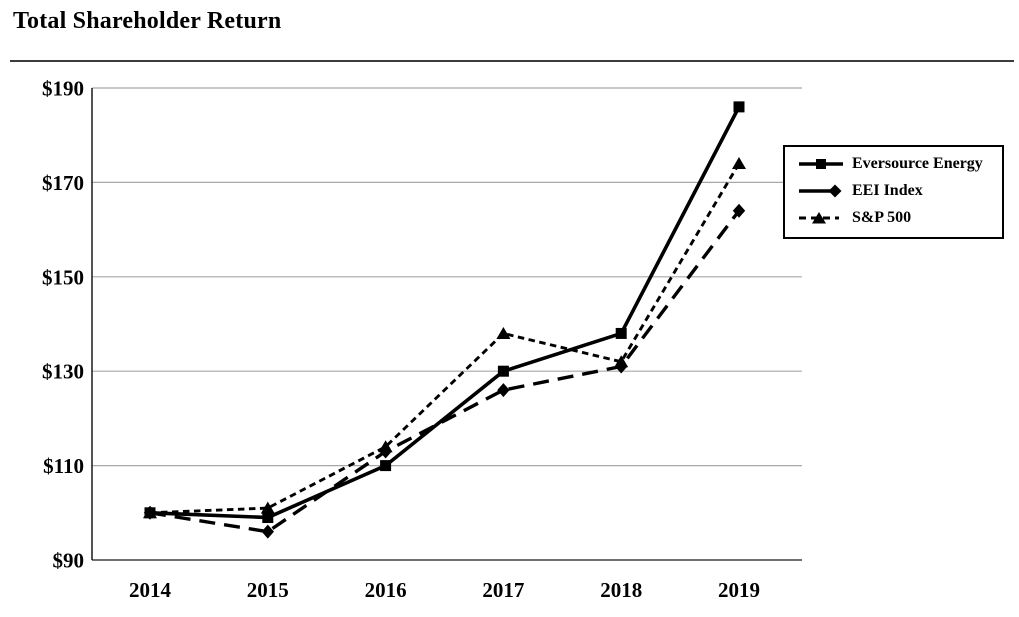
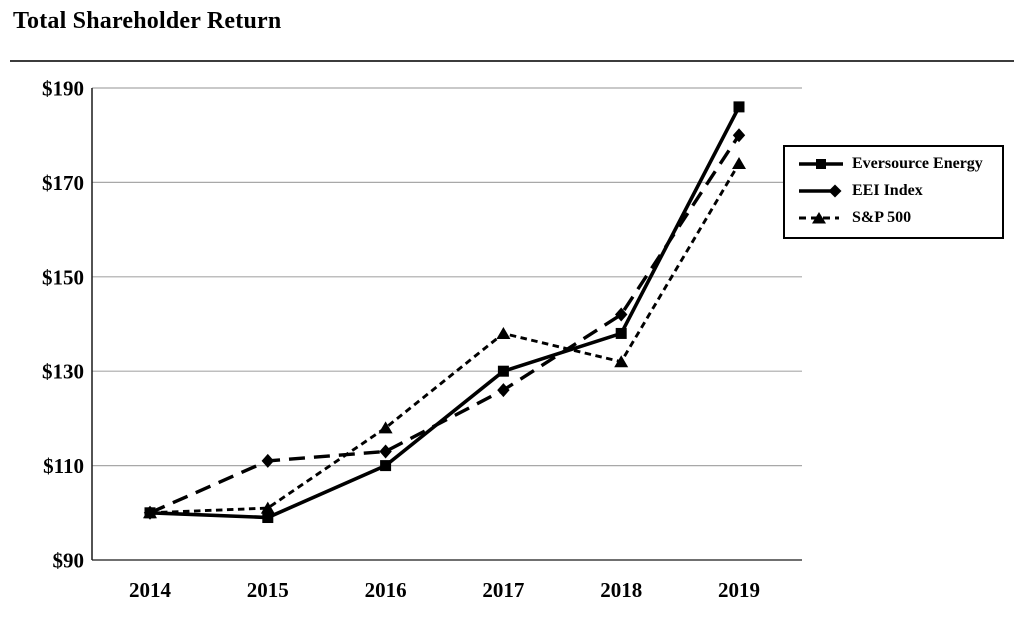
EEI Index/2015: $96 -> $111
S&P 500/2016: $114 -> $118
EEI Index/2018: $131 -> $142
EEI Index/2019: $164 -> $180
